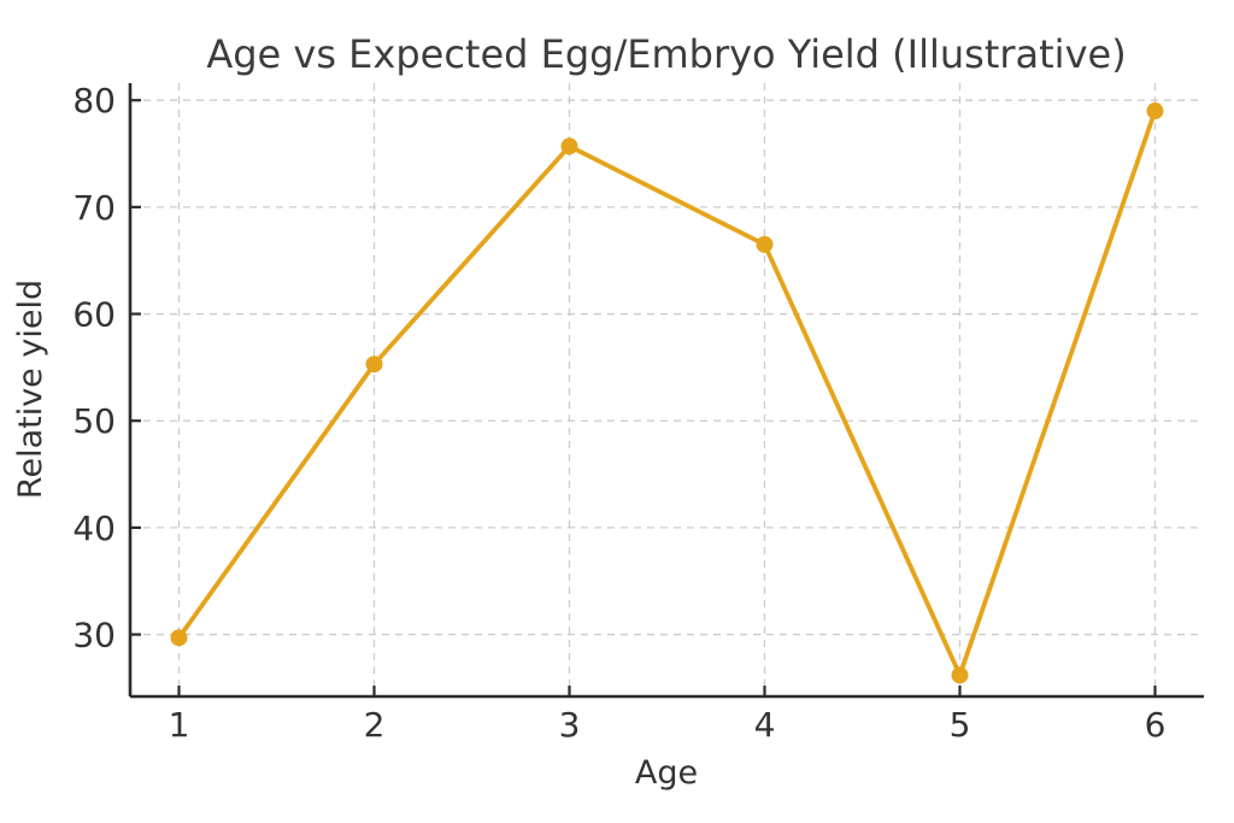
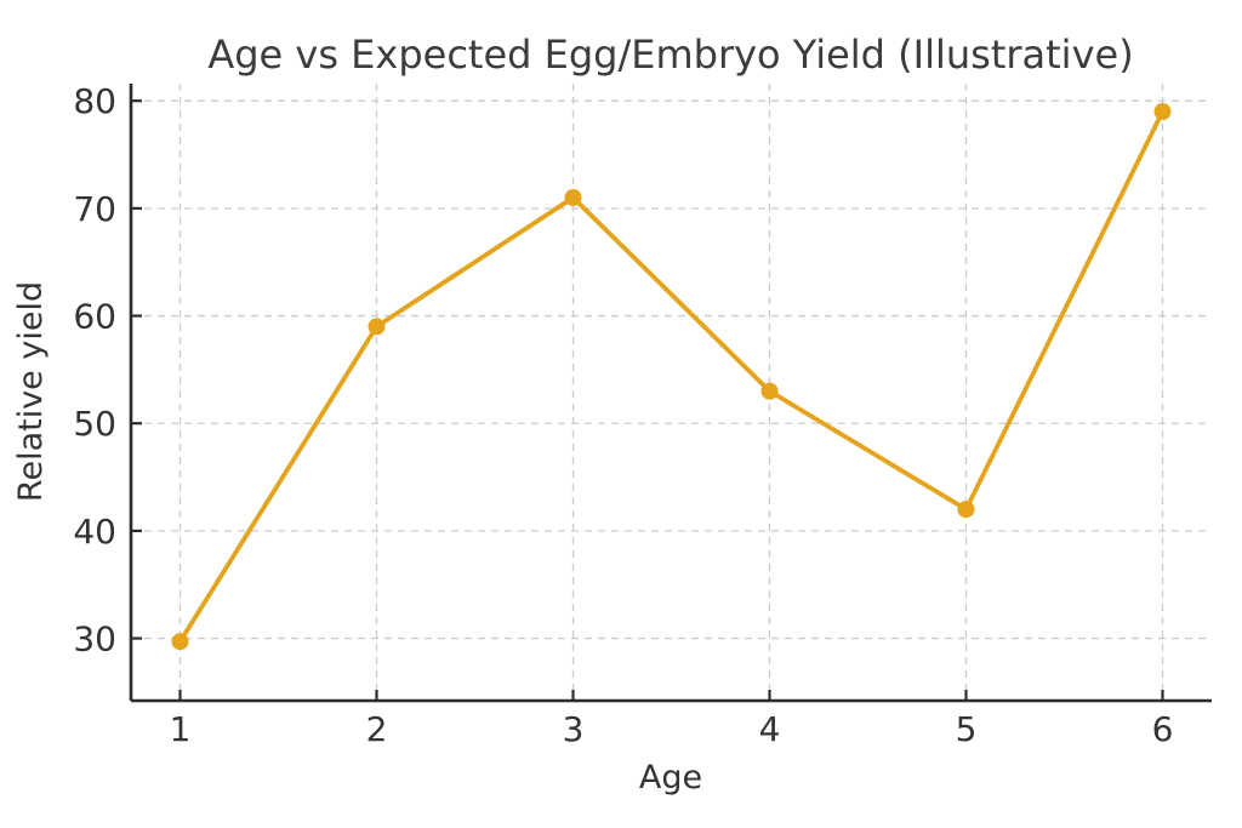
2: 55 -> 59
3: 76 -> 71
4: 66 -> 53
5: 26 -> 42
